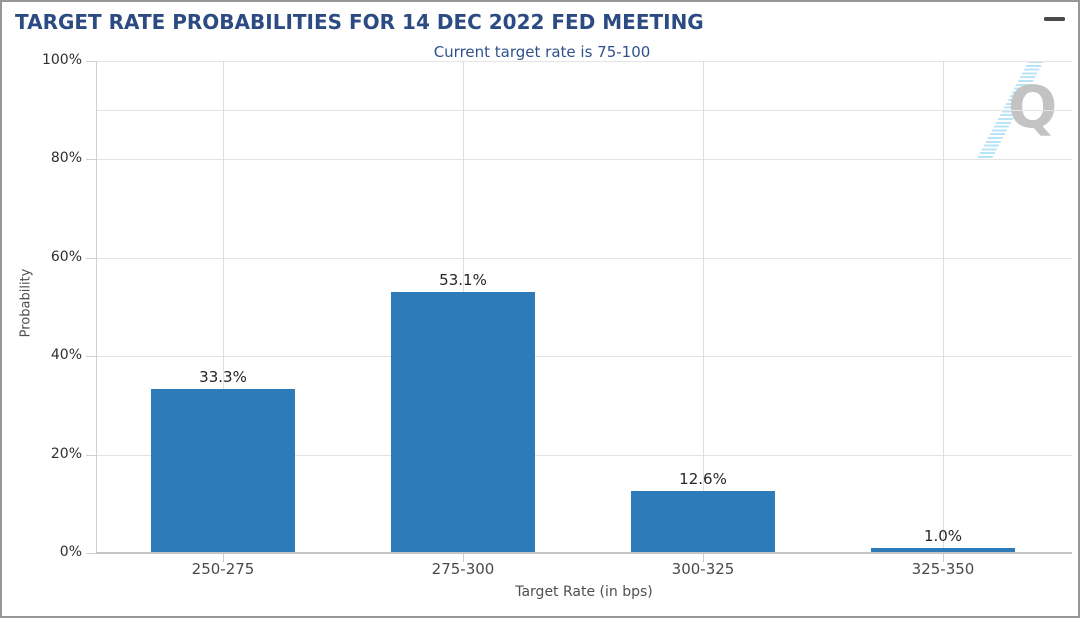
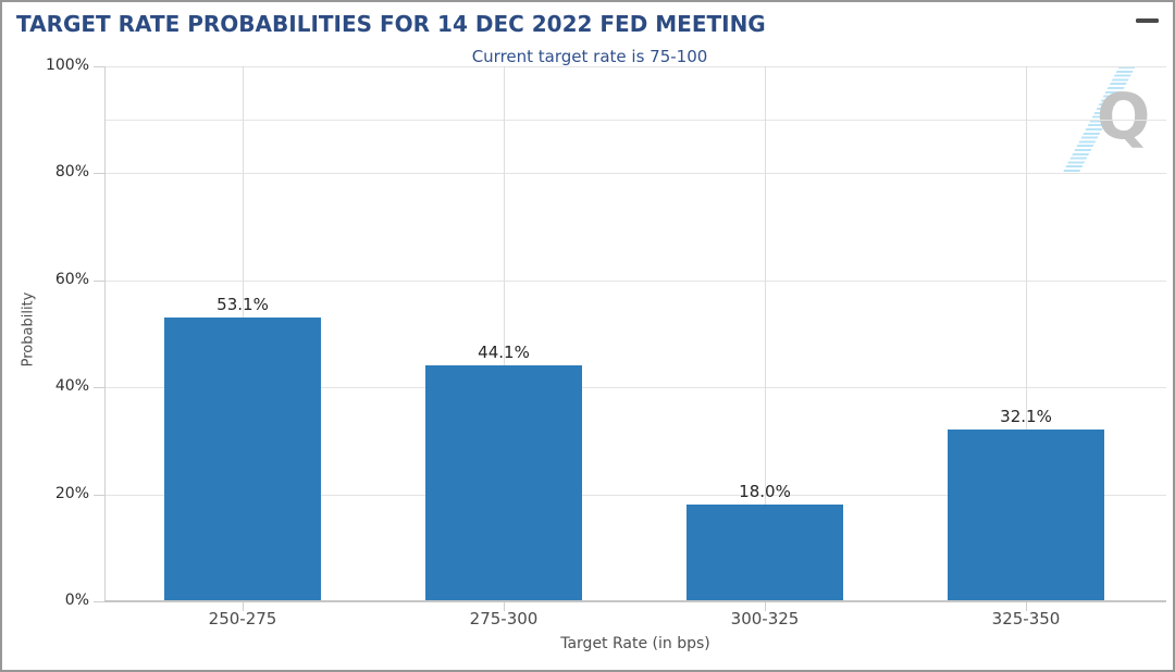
250-275: 33.3% -> 53.1%
275-300: 53.1% -> 44.1%
300-325: 12.6% -> 18.0%
325-350: 1.0% -> 32.1%
